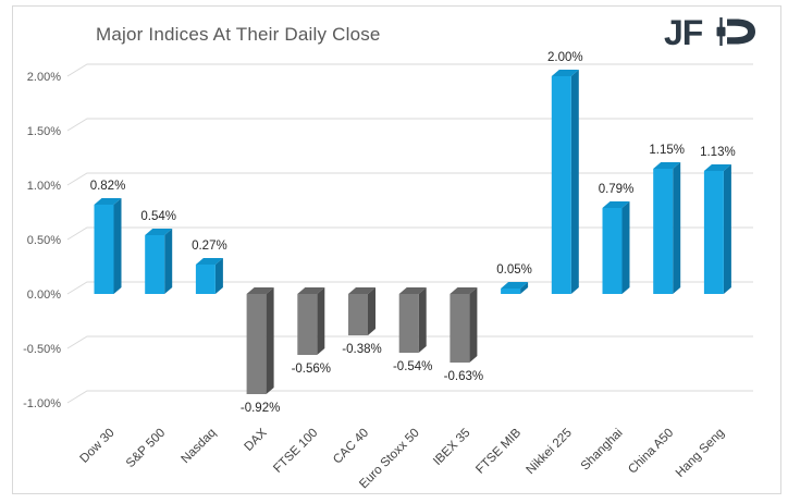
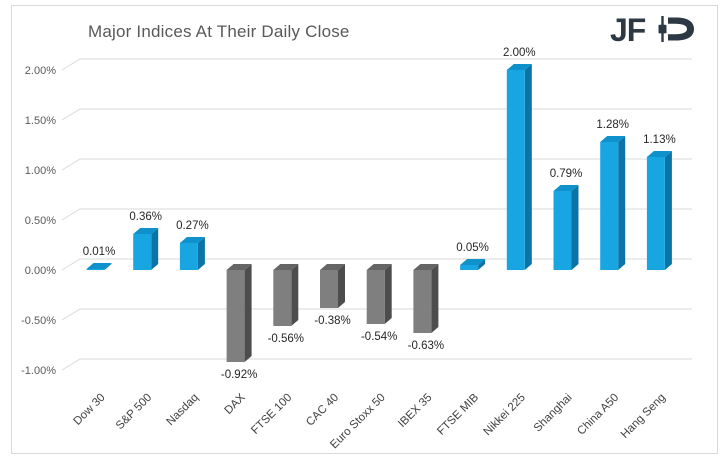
Dow 30: 0.82% -> 0.01%
S&P 500: 0.54% -> 0.36%
China A50: 1.15% -> 1.28%
